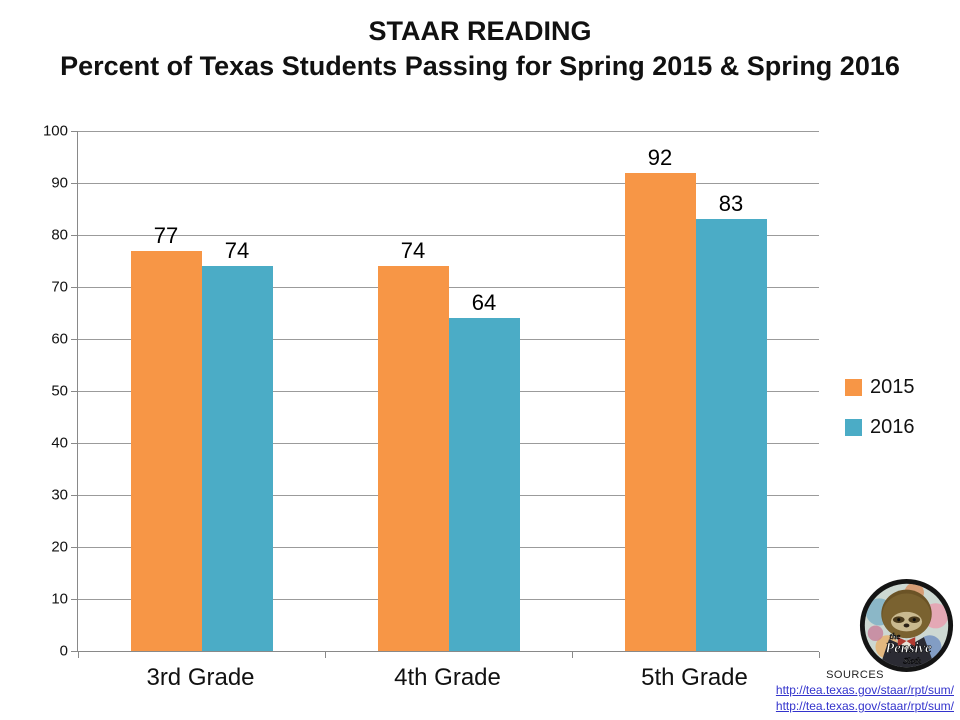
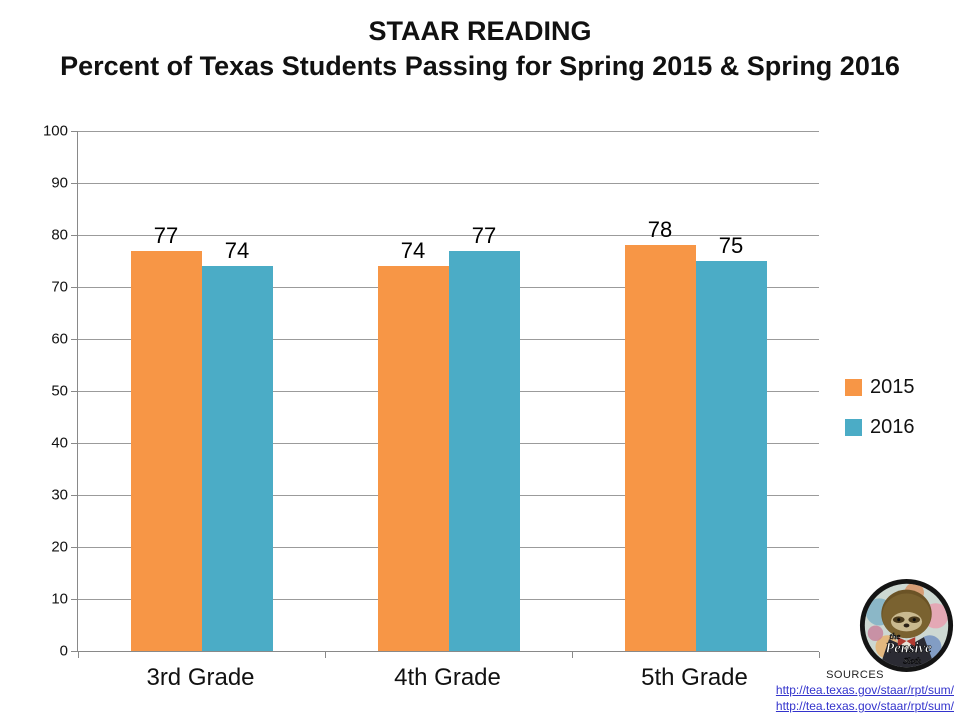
2016/4th Grade: 64 -> 77
2015/5th Grade: 92 -> 78
2016/5th Grade: 83 -> 75
